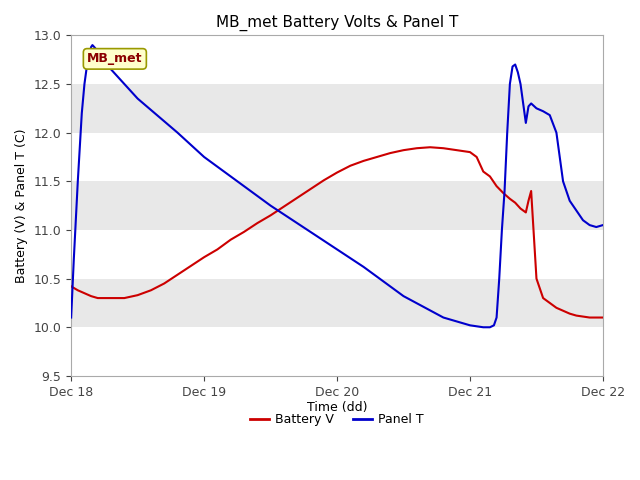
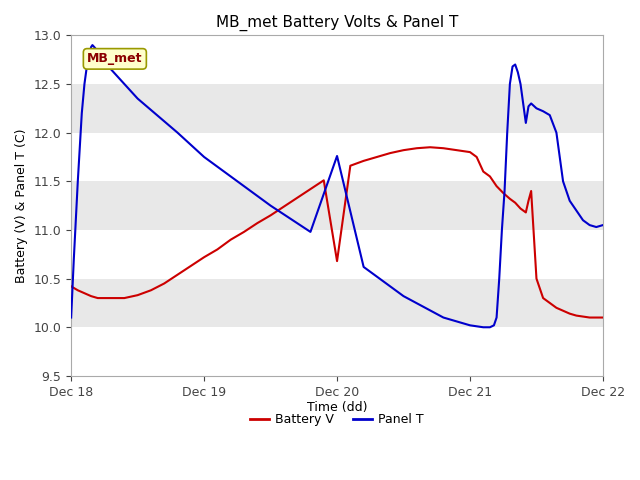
Battery V/Dec 20: 11.59 -> 10.68
Panel T/Dec 20: 10.80 -> 11.76
